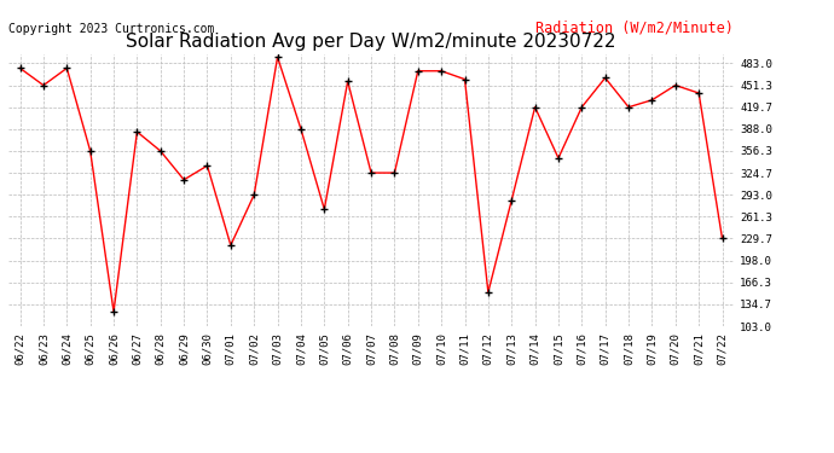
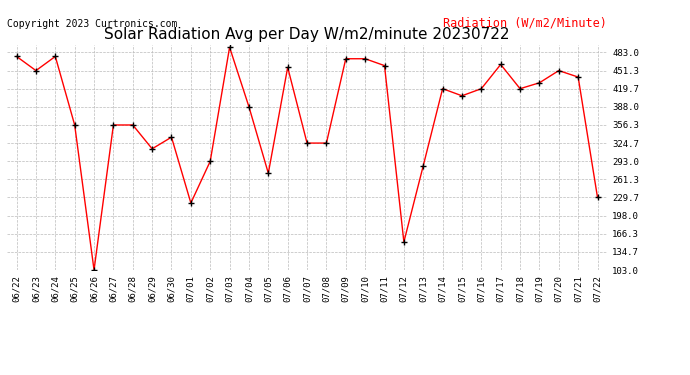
06/26: 124 -> 103
06/27: 384 -> 356
07/15: 346 -> 407
